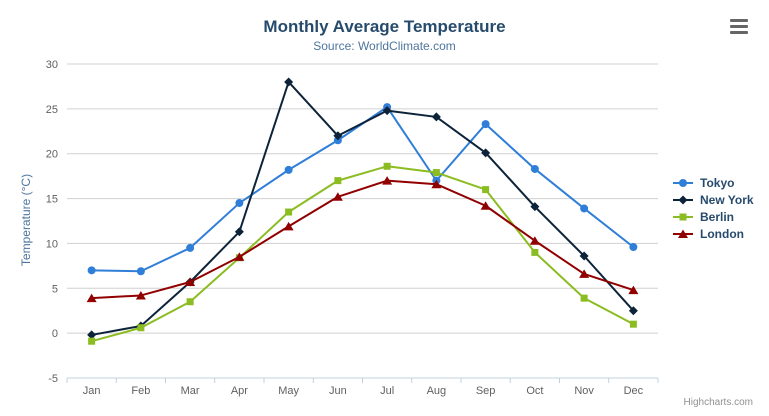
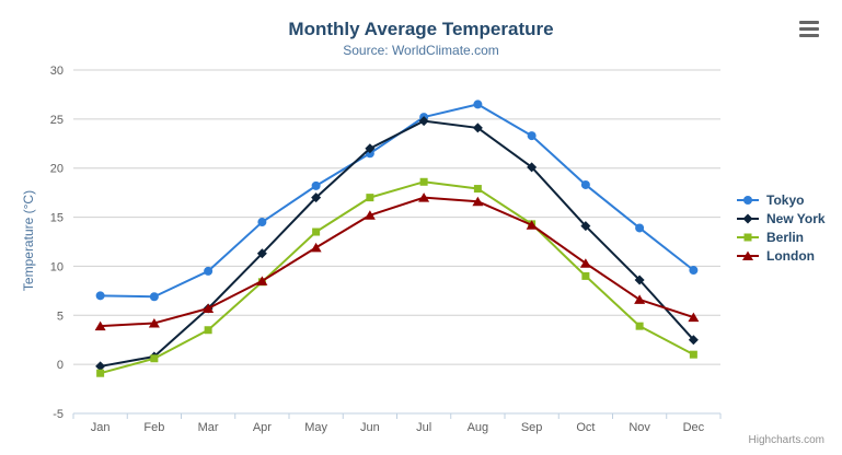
New York/May: 28 -> 17
Tokyo/Aug: 17 -> 26
Berlin/Sep: 16 -> 14
